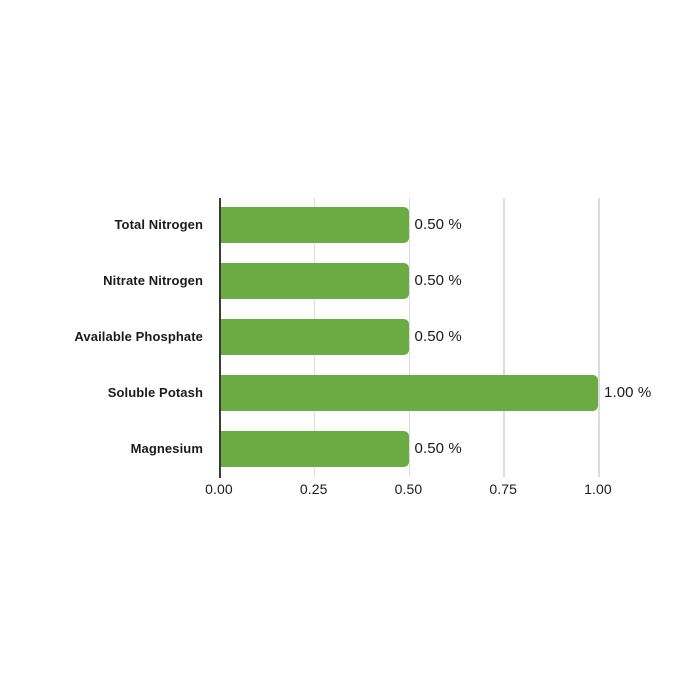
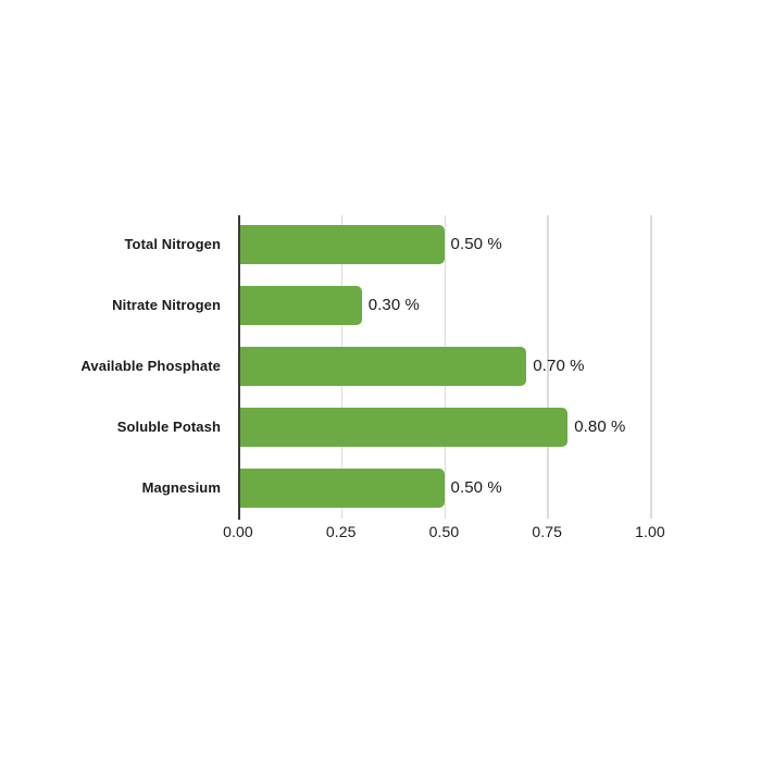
Nitrate Nitrogen: 0.50 -> 0.30
Available Phosphate: 0.50 -> 0.70
Soluble Potash: 1.00 -> 0.80
